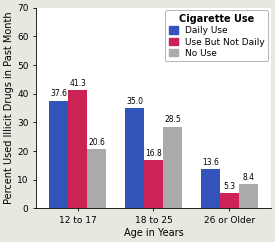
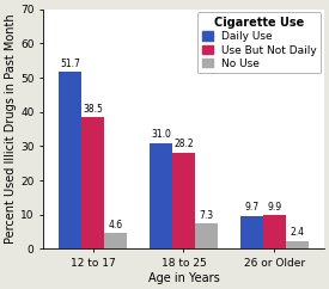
Daily Use/12 to 17: 37.6 -> 51.7
Use But Not Daily/12 to 17: 41.3 -> 38.5
No Use/12 to 17: 20.6 -> 4.6
Daily Use/18 to 25: 35.0 -> 31.0
Use But Not Daily/18 to 25: 16.8 -> 28.2
No Use/18 to 25: 28.5 -> 7.3
Daily Use/26 or Older: 13.6 -> 9.7
Use But Not Daily/26 or Older: 5.3 -> 9.9
No Use/26 or Older: 8.4 -> 2.4
